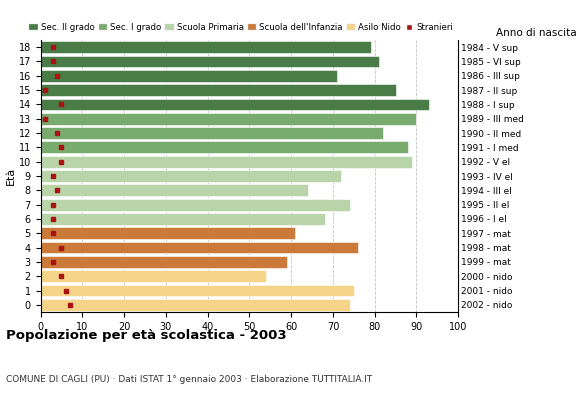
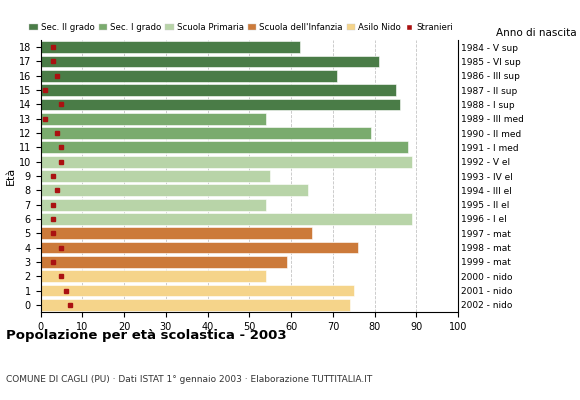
18: 79 -> 62
14: 93 -> 86
13: 90 -> 54
12: 82 -> 79
9: 72 -> 55
7: 74 -> 54
6: 68 -> 89
5: 61 -> 65
